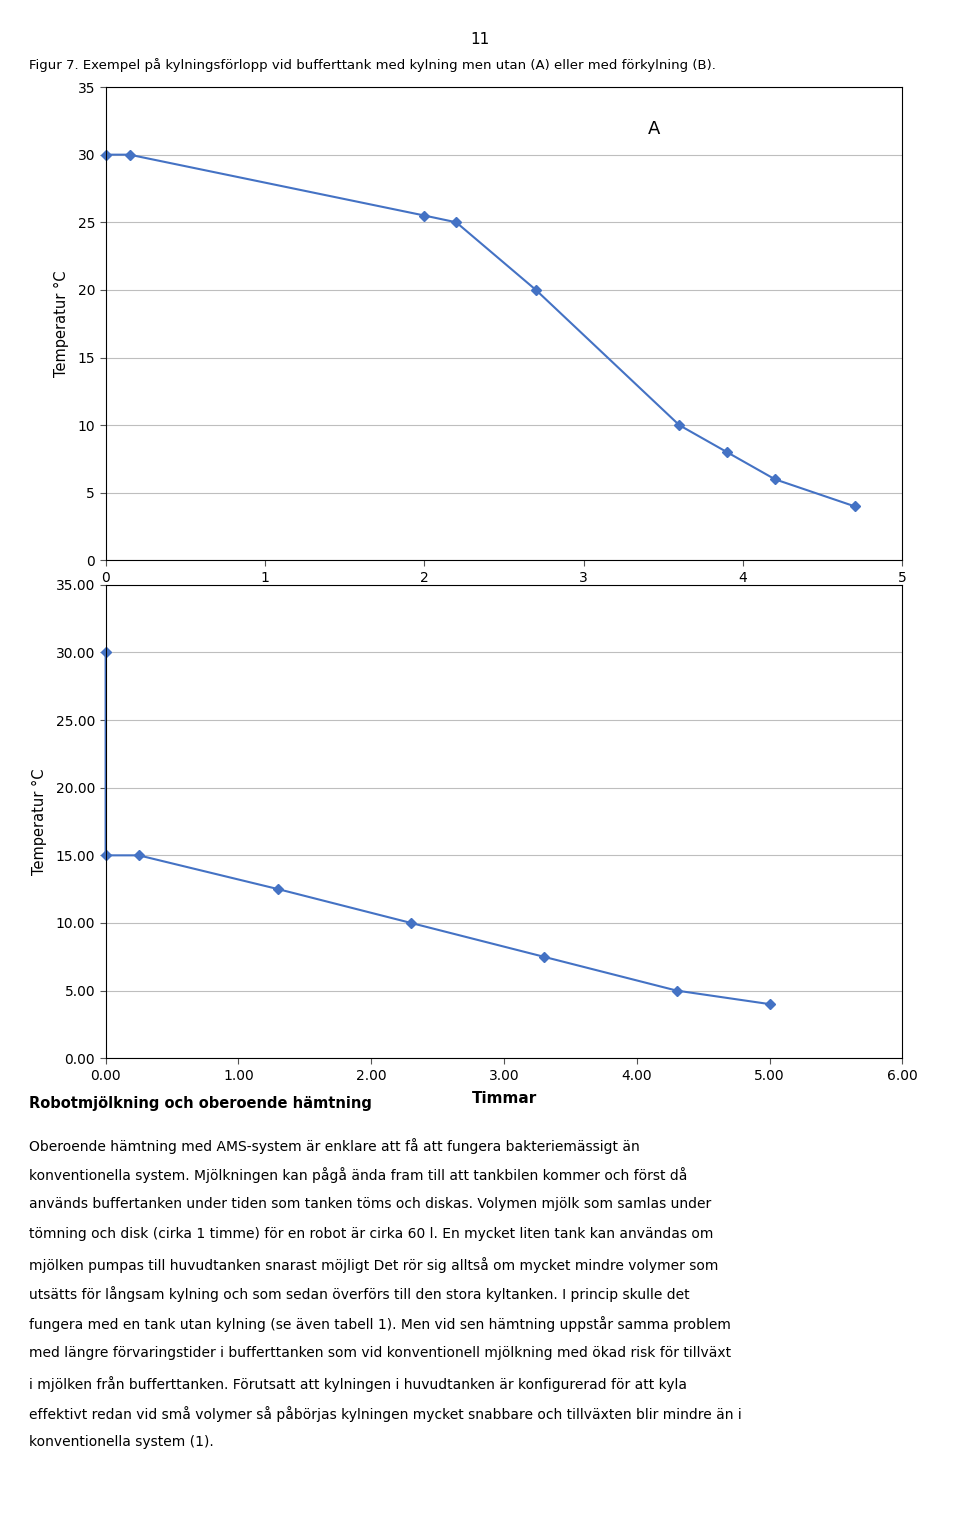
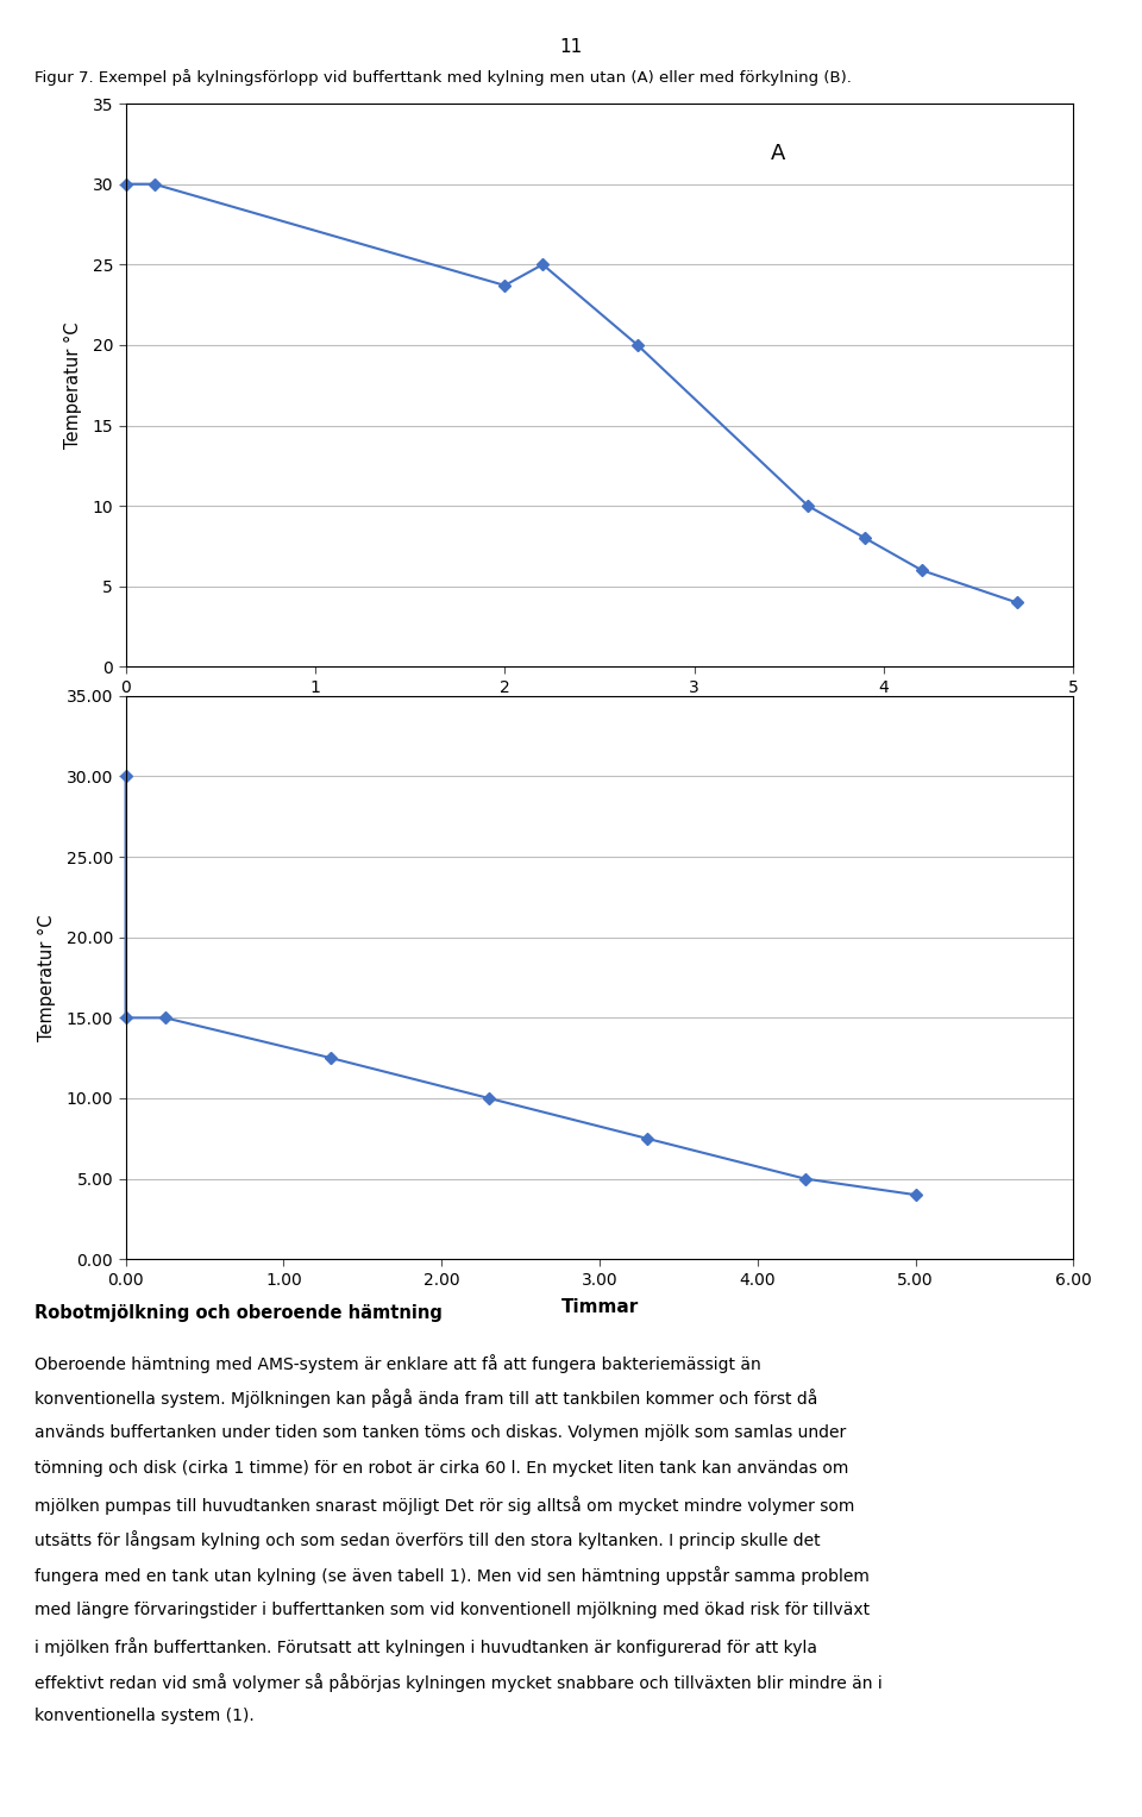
2: 25.5 -> 23.7
